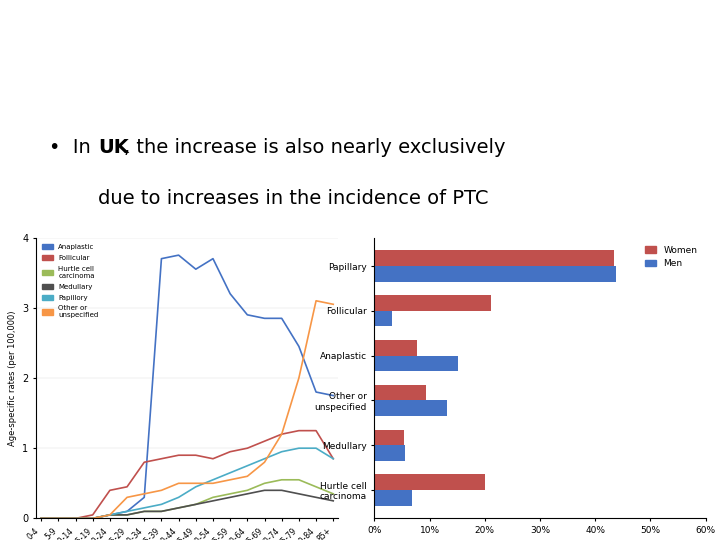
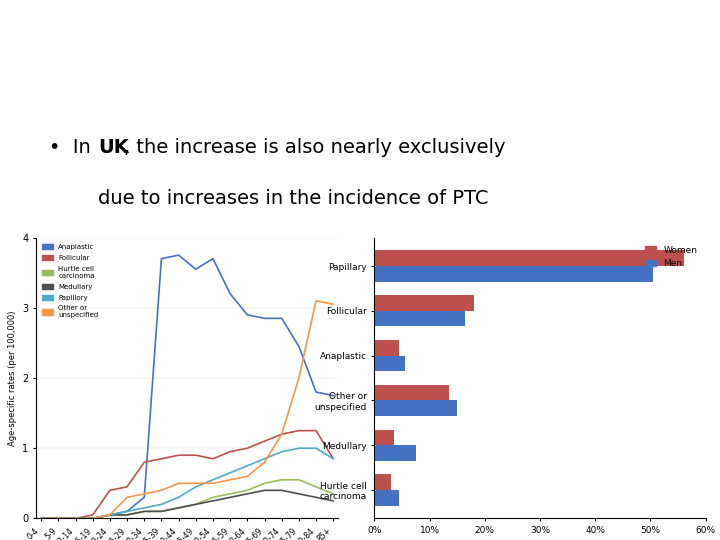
Women/Papillary: 43.4% -> 56.0%
Men/Papillary: 43.8% -> 50.5%
Women/Follicular: 21.2% -> 18.0%
Men/Follicular: 3.2% -> 16.5%
Women/Anaplastic: 7.8% -> 4.5%
Men/Anaplastic: 15.2% -> 5.5%
Women/Other or unspecified: 9.4% -> 13.5%
Men/Other or unspecified: 13.2% -> 15.0%
Women/Medullary: 5.4% -> 3.5%
Men/Medullary: 5.6% -> 7.5%
Women/Hurtle cell carcinoma: 20.0% -> 3.0%
Men/Hurtle cell carcinoma: 6.8% -> 4.5%
